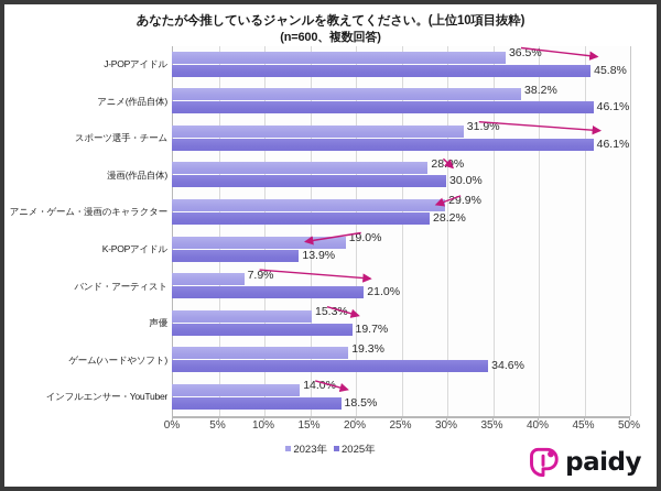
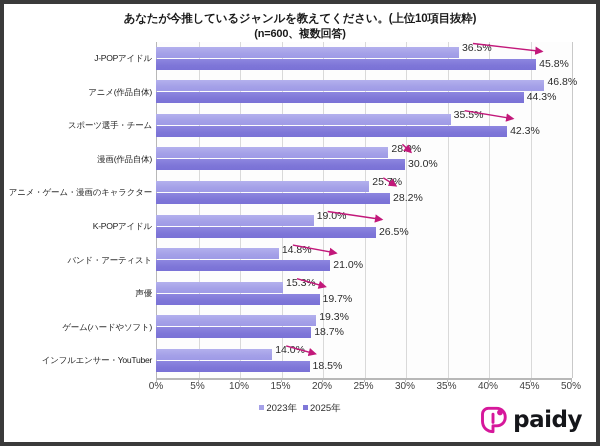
2023年/アニメ(作品自体): 38.2% -> 46.8%
2025年/アニメ(作品自体): 46.1% -> 44.3%
2023年/スポーツ選手・チーム: 31.9% -> 35.5%
2025年/スポーツ選手・チーム: 46.1% -> 42.3%
2023年/アニメ・ゲーム・漫画のキャラクター: 29.9% -> 25.7%
2025年/K-POPアイドル: 13.9% -> 26.5%
2023年/バンド・アーティスト: 7.9% -> 14.8%
2025年/ゲーム(ハードやソフト): 34.6% -> 18.7%
